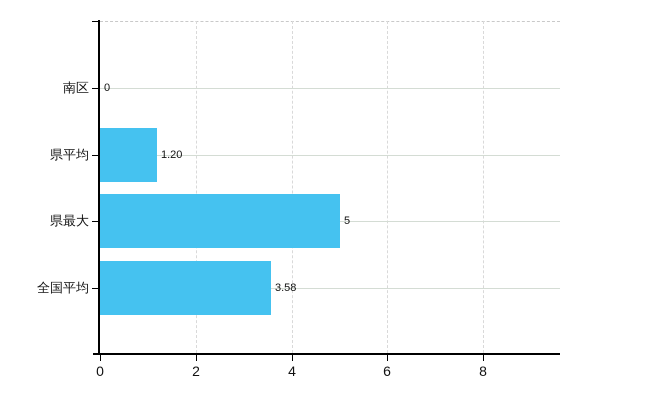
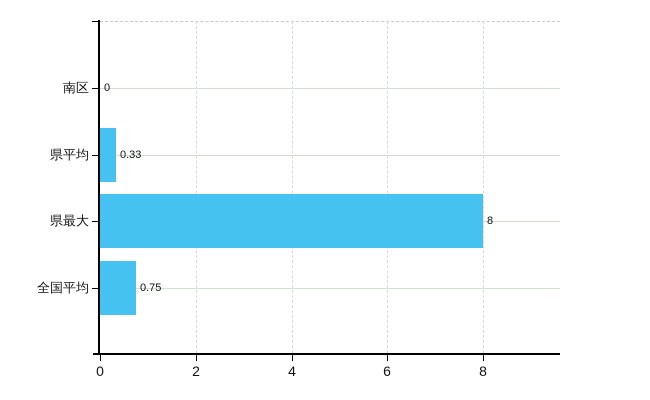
県平均: 1.20 -> 0.33
県最大: 5 -> 8
全国平均: 3.58 -> 0.75
